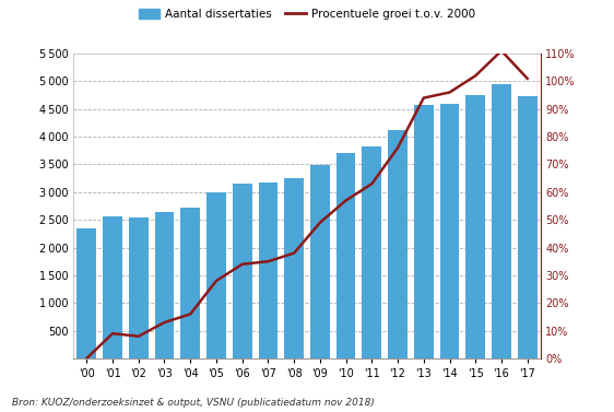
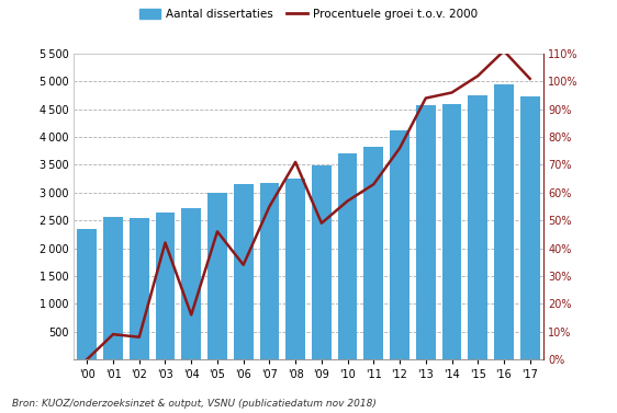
Procentuele groei t.o.v. 2000/'03: 13% -> 42%
Procentuele groei t.o.v. 2000/'05: 28% -> 46%
Procentuele groei t.o.v. 2000/'07: 35% -> 55%
Procentuele groei t.o.v. 2000/'08: 38% -> 71%
